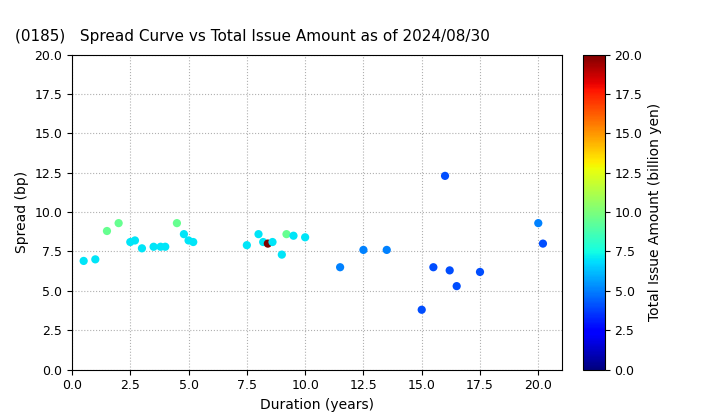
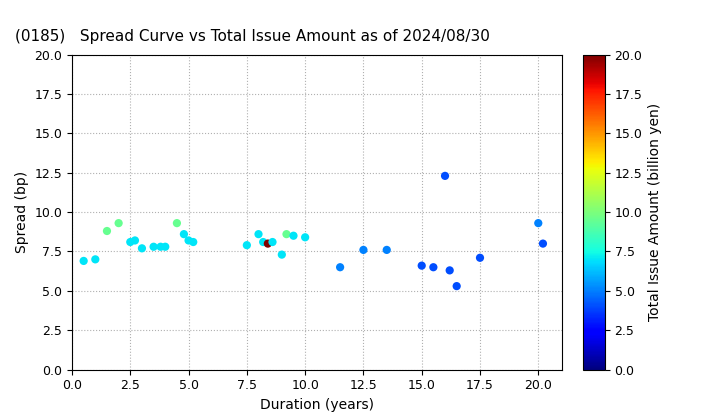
15.0: 3.8 -> 6.6
17.5: 6.2 -> 7.1
